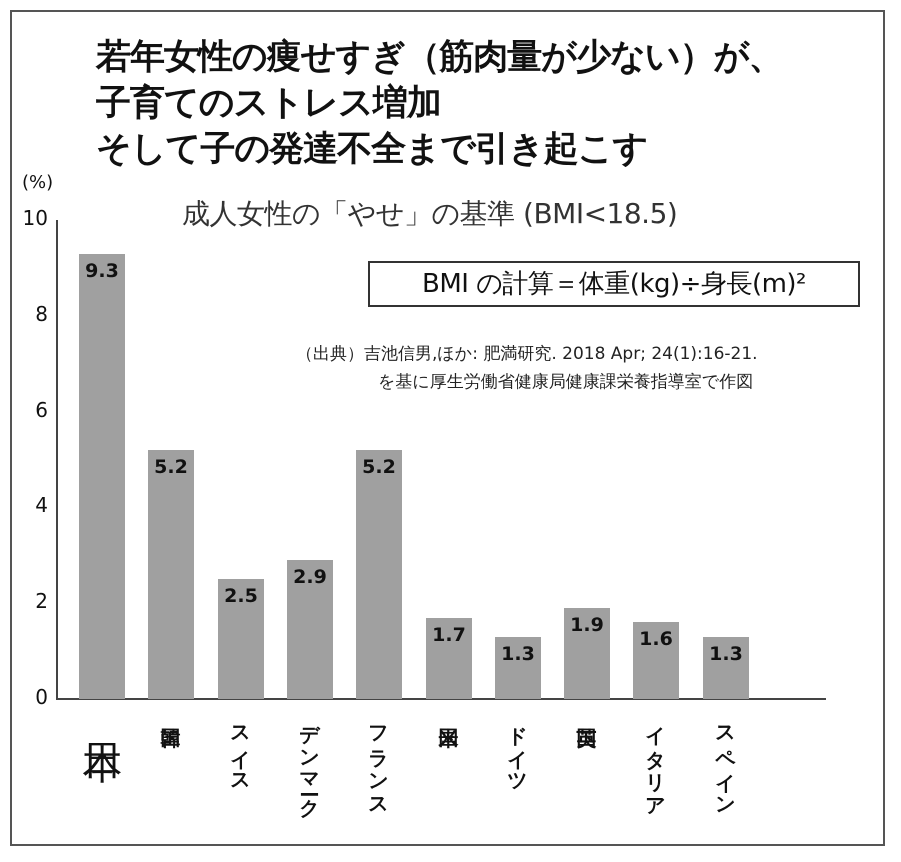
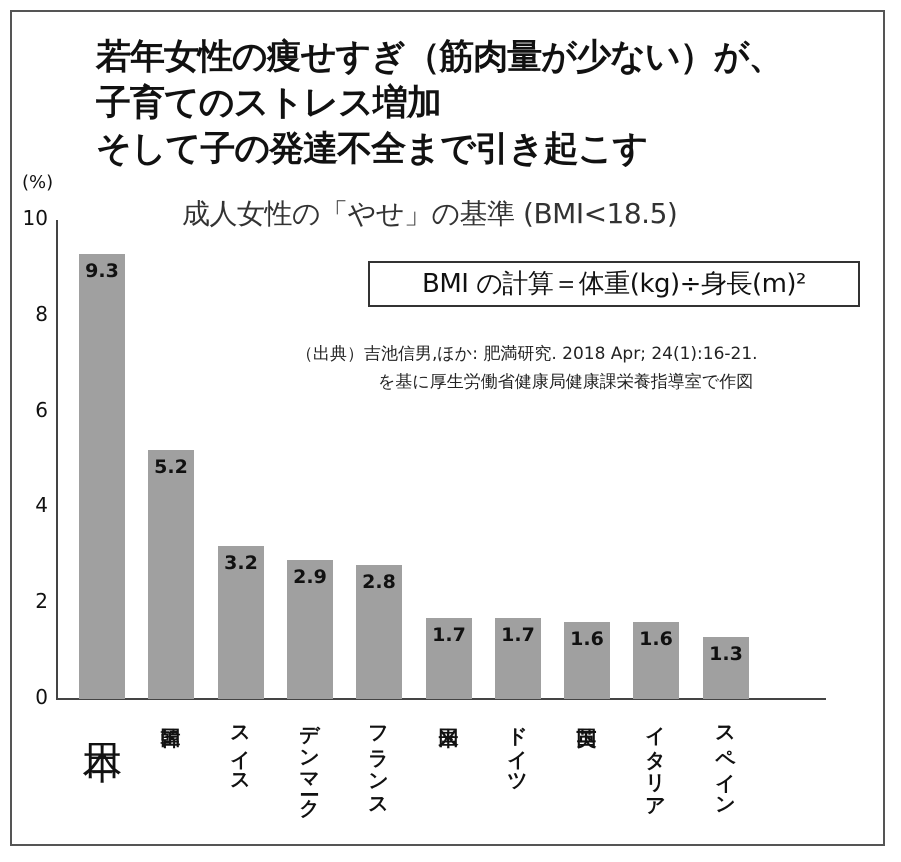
スイス: 2.5 -> 3.2
フランス: 5.2 -> 2.8
ドイツ: 1.3 -> 1.7
英国: 1.9 -> 1.6
